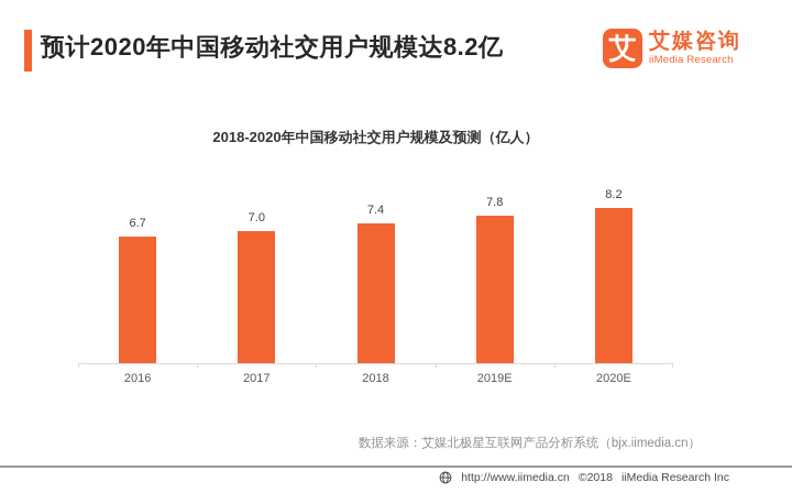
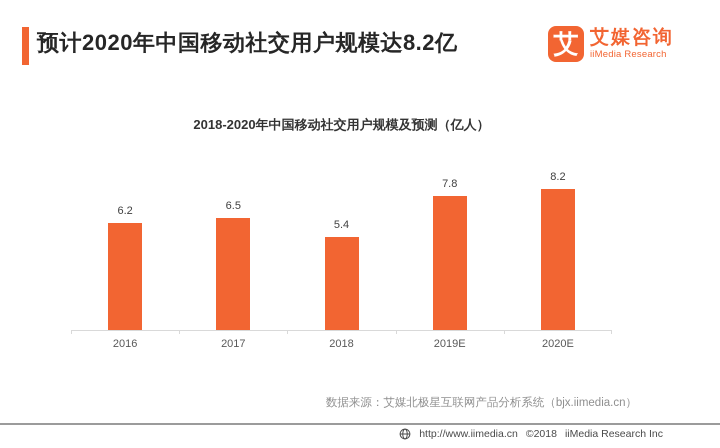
2016: 6.7 -> 6.2
2017: 7.0 -> 6.5
2018: 7.4 -> 5.4
